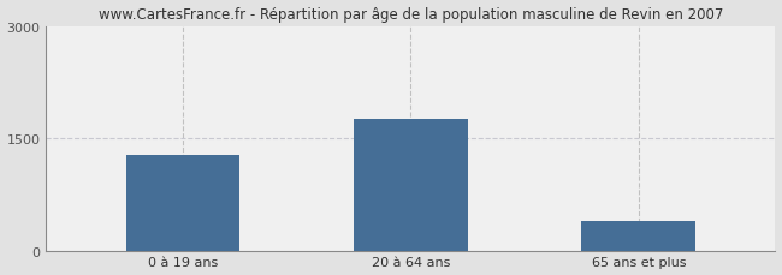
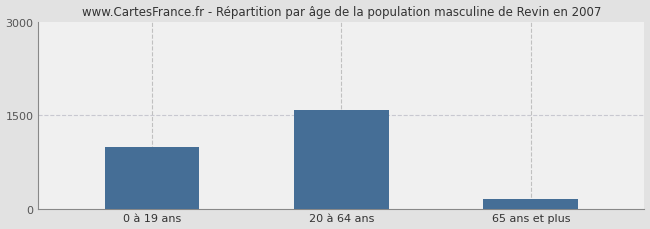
0 à 19 ans: 1270 -> 980
20 à 64 ans: 1750 -> 1580
65 ans et plus: 390 -> 160
